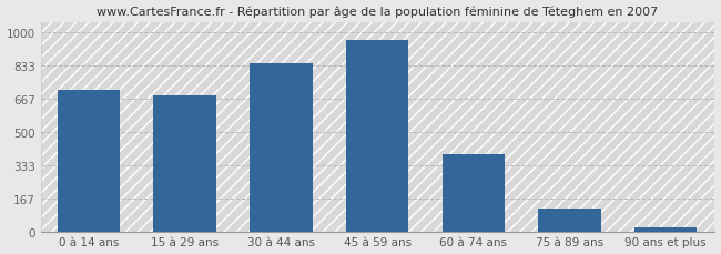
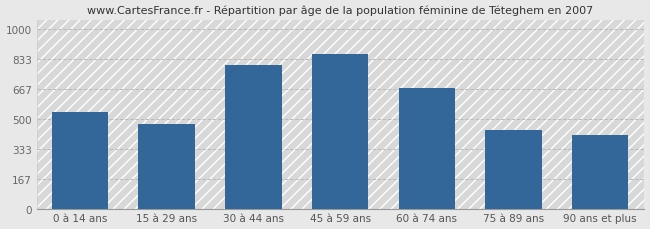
0 à 14 ans: 710 -> 540
15 à 29 ans: 680 -> 470
30 à 44 ans: 840 -> 800
45 à 59 ans: 960 -> 860
60 à 74 ans: 390 -> 670
75 à 89 ans: 120 -> 440
90 ans et plus: 20 -> 410
